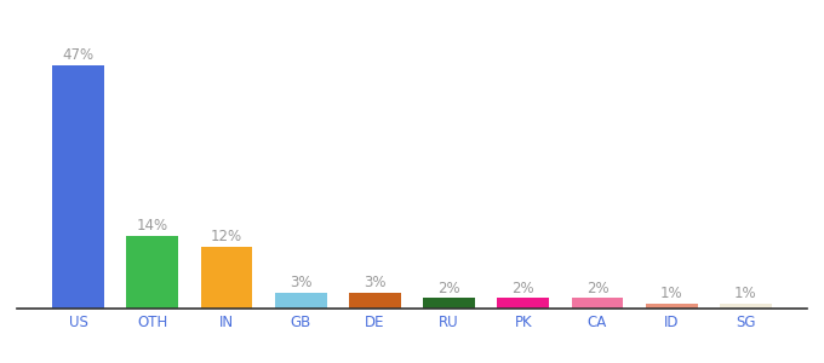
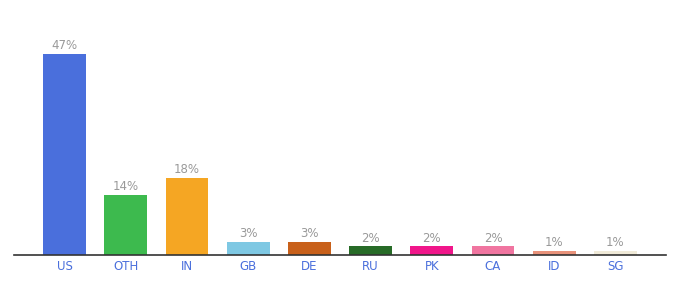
IN: 12% -> 18%
